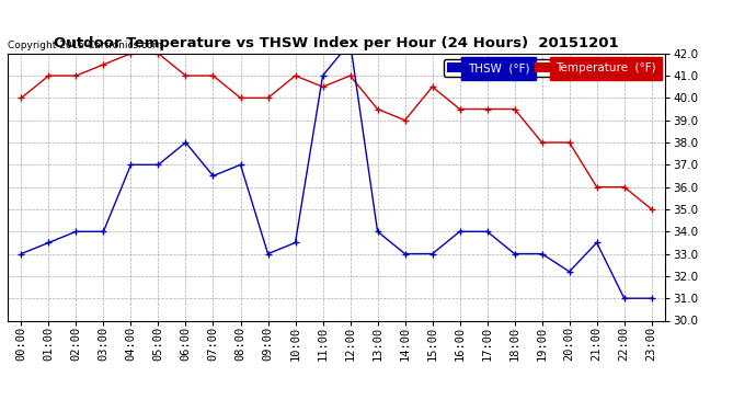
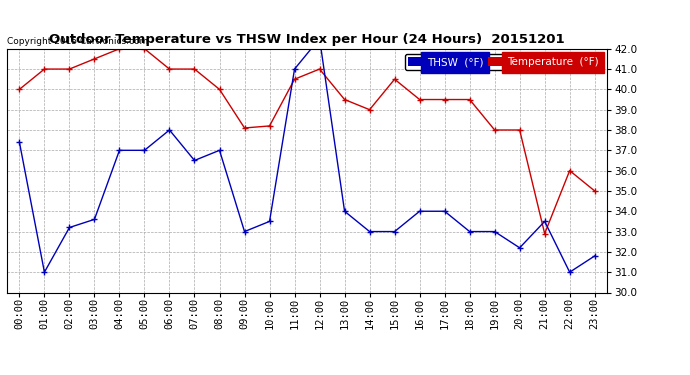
THSW (°F)/00:00: 33.0 -> 37.4
THSW (°F)/01:00: 33.5 -> 31.0
THSW (°F)/02:00: 34.0 -> 33.2
THSW (°F)/03:00: 34.0 -> 33.6
Temperature (°F)/09:00: 40.0 -> 38.1
Temperature (°F)/10:00: 41.0 -> 38.2
Temperature (°F)/21:00: 36.0 -> 32.9
THSW (°F)/23:00: 31.0 -> 31.8
